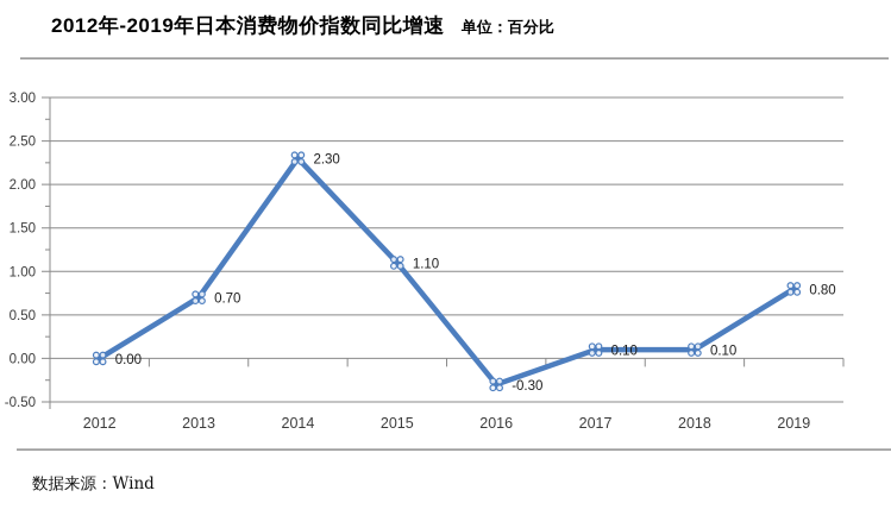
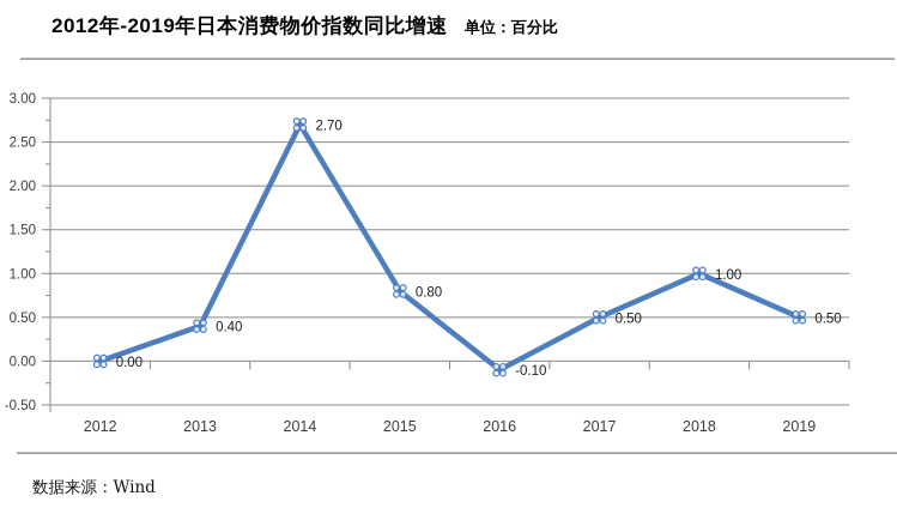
2013: 0.70 -> 0.40
2014: 2.30 -> 2.70
2015: 1.10 -> 0.80
2016: -0.30 -> -0.10
2017: 0.10 -> 0.50
2018: 0.10 -> 1.00
2019: 0.80 -> 0.50
